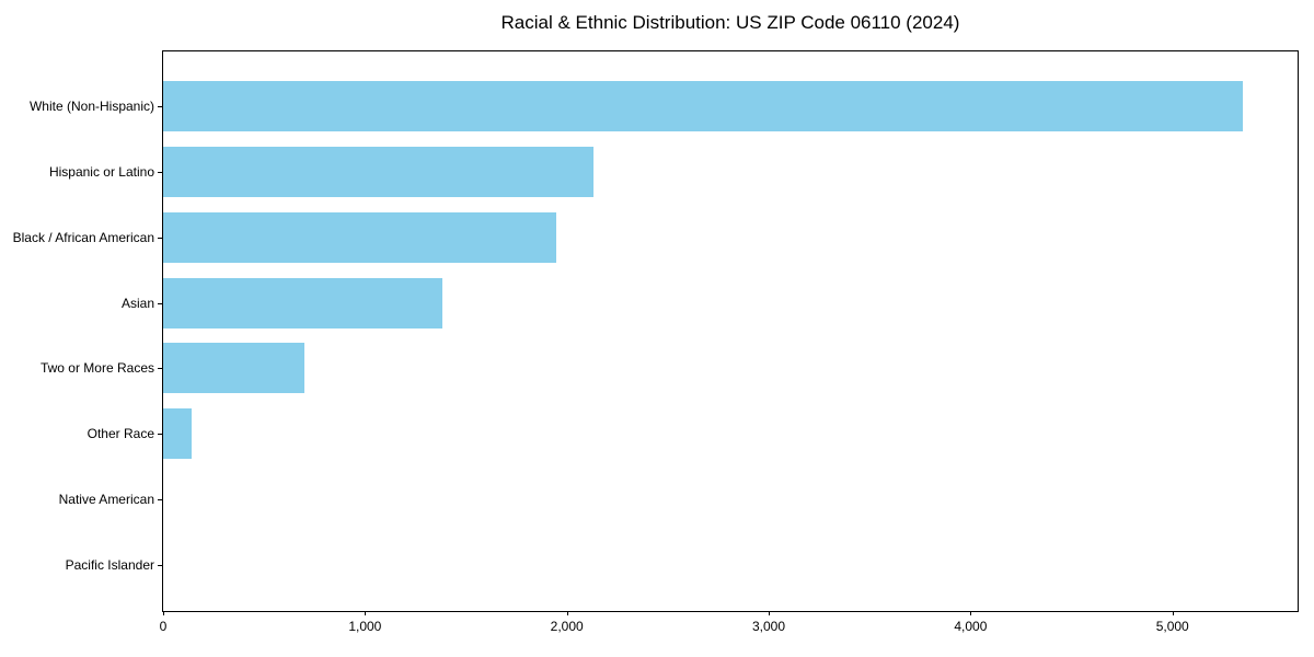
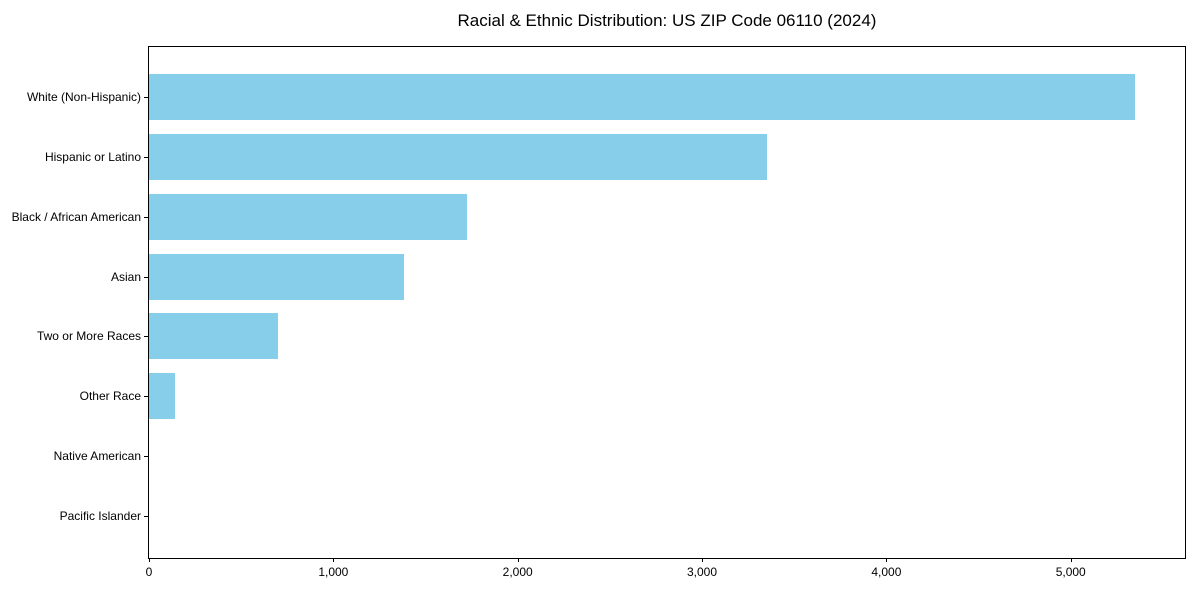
Hispanic or Latino: 2130 -> 3350
Black / African American: 1950 -> 1720
